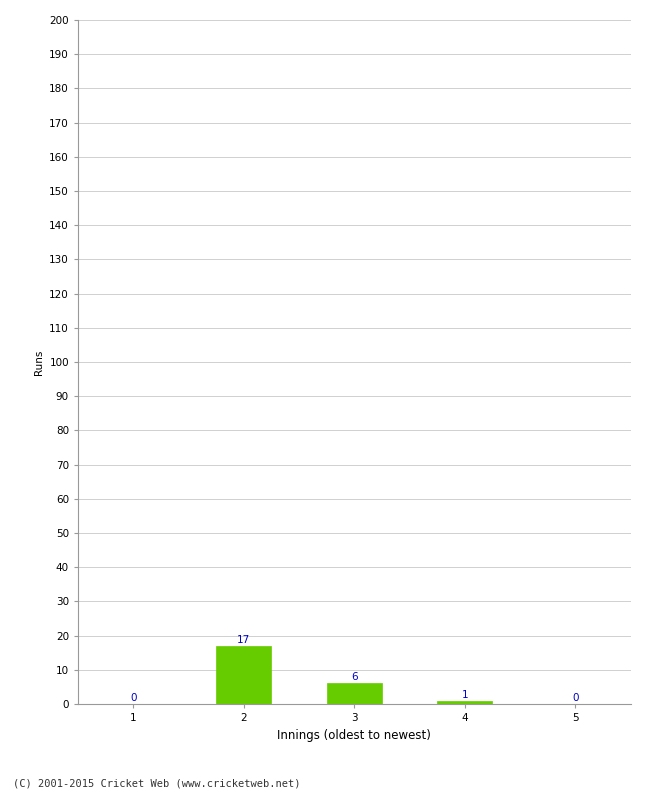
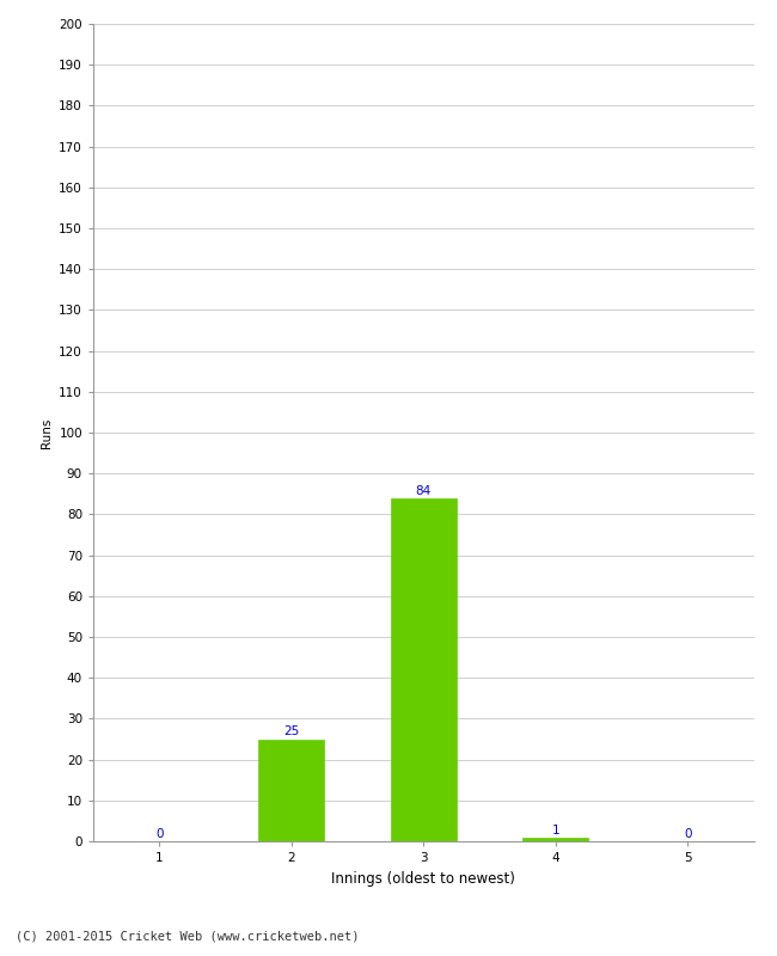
2: 17 -> 25
3: 6 -> 84
